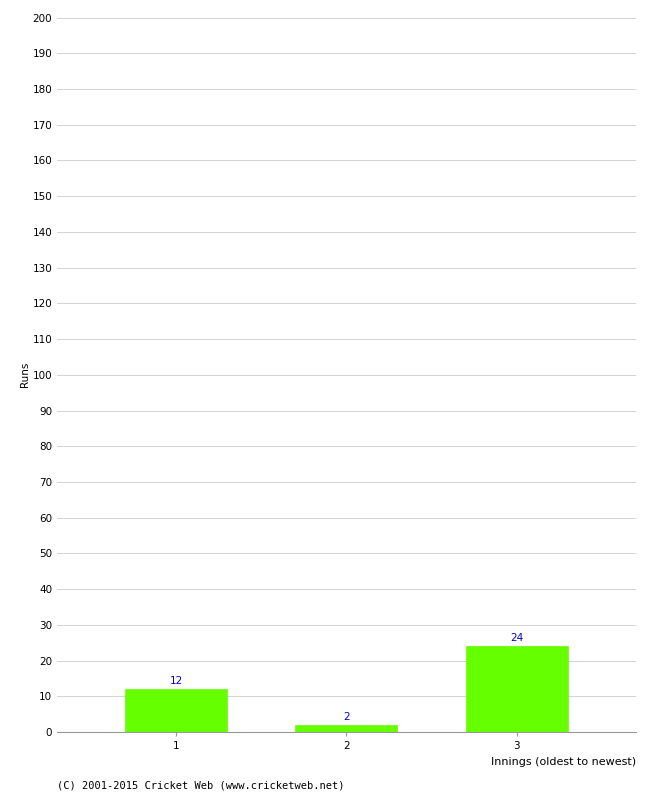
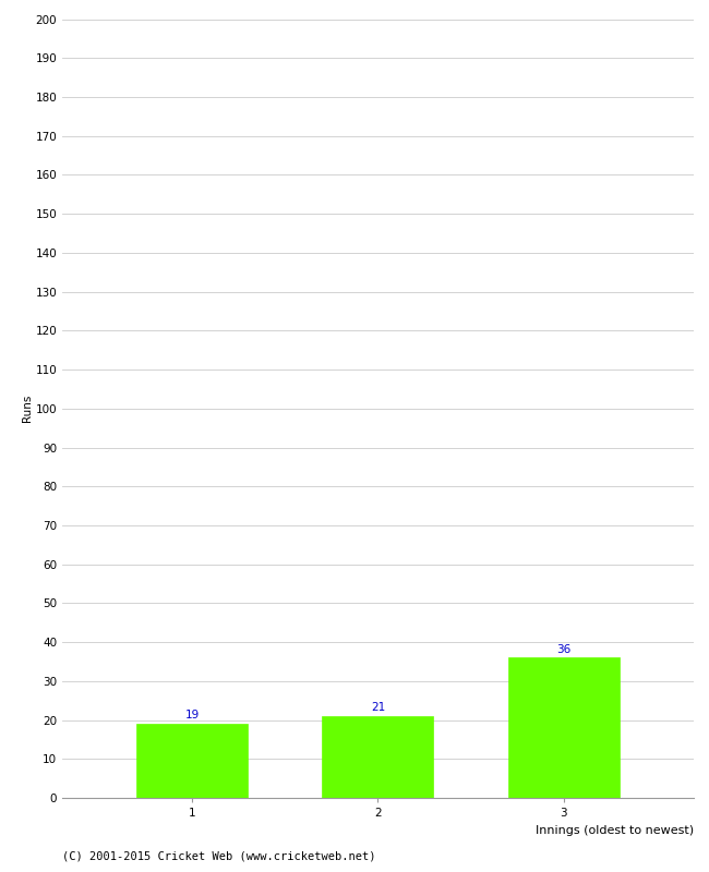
1: 12 -> 19
2: 2 -> 21
3: 24 -> 36
